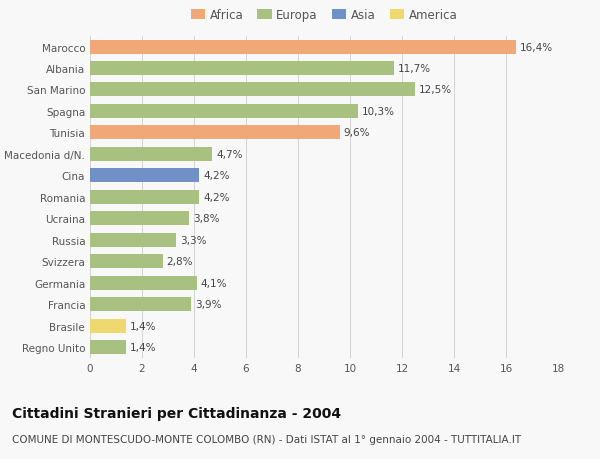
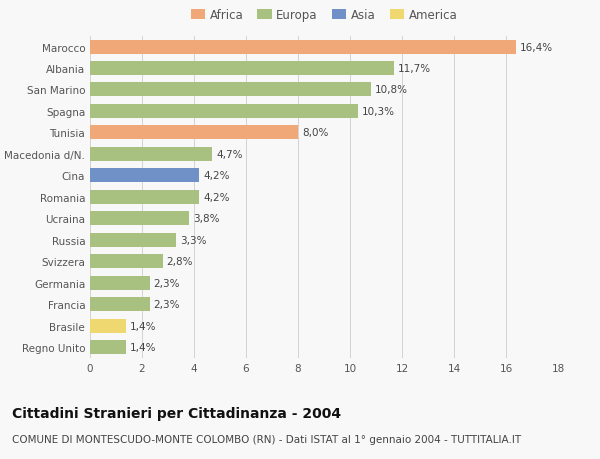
San Marino: 12,5% -> 10,8%
Tunisia: 9,6% -> 8,0%
Germania: 4,1% -> 2,3%
Francia: 3,9% -> 2,3%
